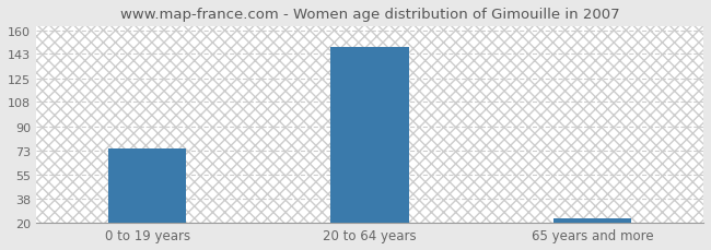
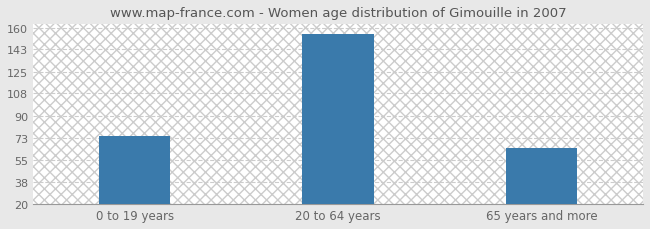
20 to 64 years: 148 -> 155
65 years and more: 23 -> 65
